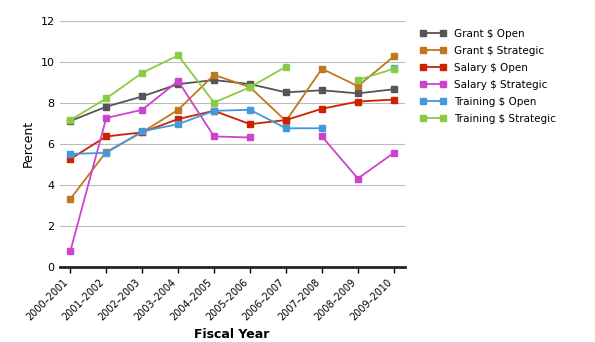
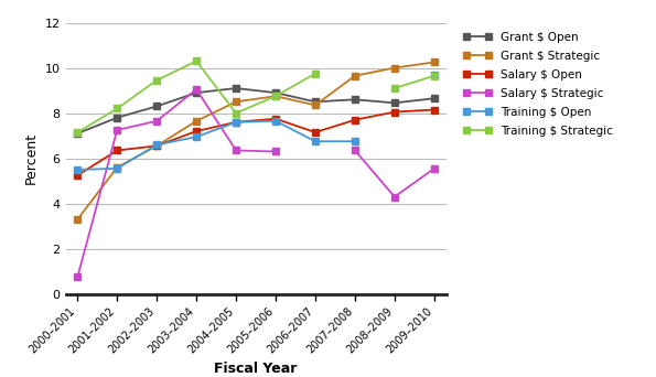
Grant $ Strategic/2004–2005: 9.35 -> 8.50
Salary $ Open/2005–2006: 6.95 -> 7.75
Grant $ Strategic/2006–2007: 7.10 -> 8.35
Grant $ Strategic/2008–2009: 8.80 -> 10.00
